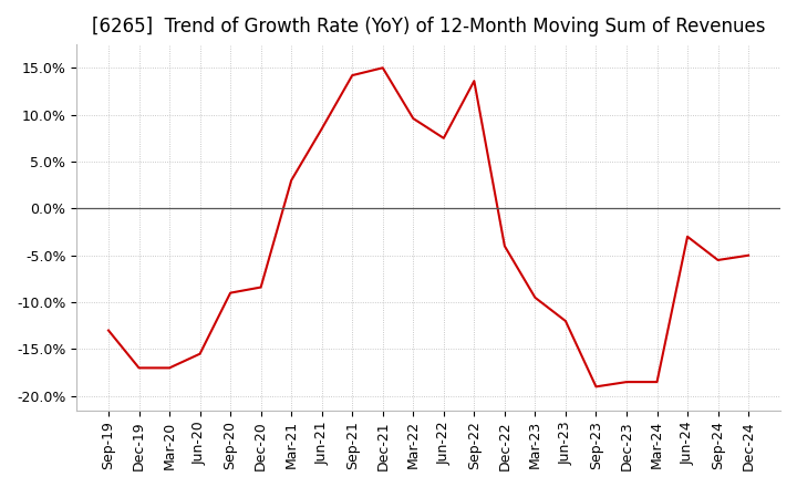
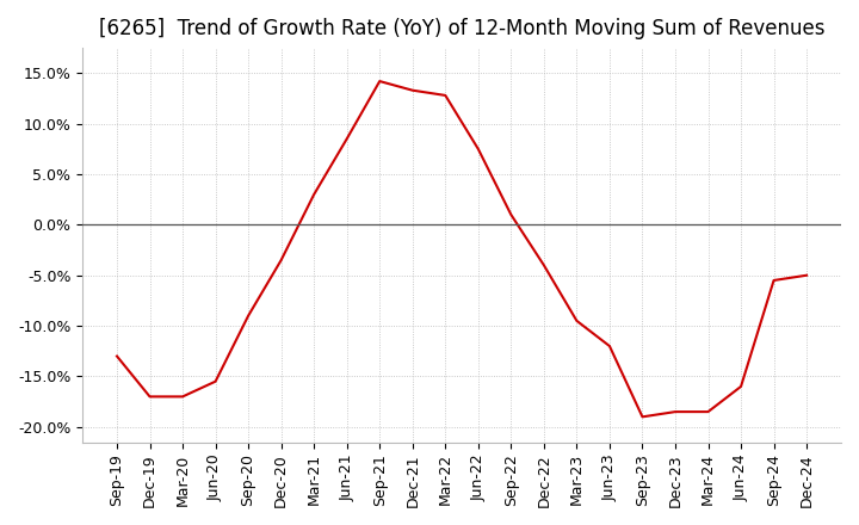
Dec-20: -8.4% -> -3.5%
Dec-21: 15.0% -> 13.3%
Mar-22: 9.6% -> 12.8%
Sep-22: 13.6% -> 1.0%
Jun-24: -3.0% -> -16.0%
